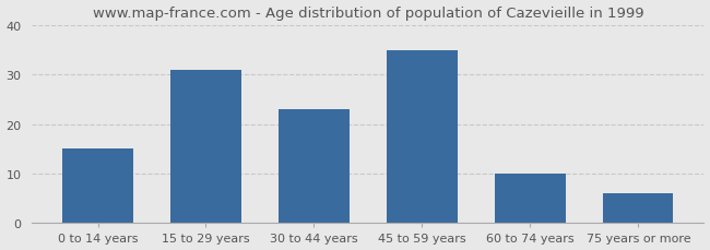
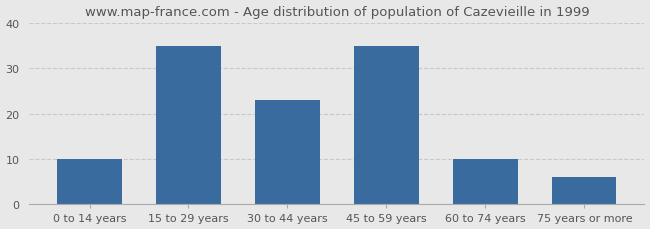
0 to 14 years: 15 -> 10
15 to 29 years: 31 -> 35
